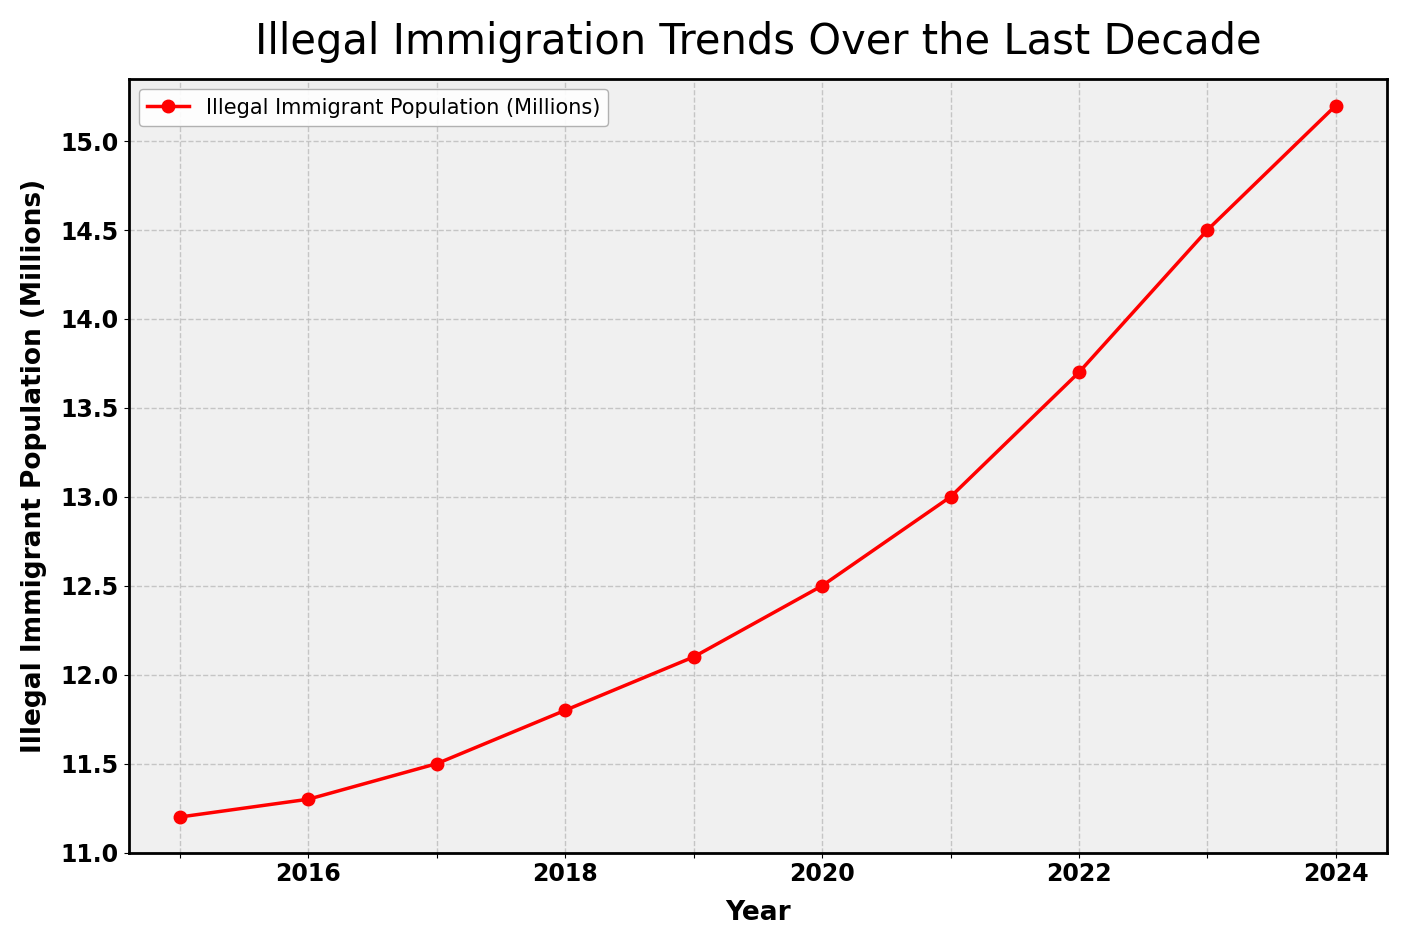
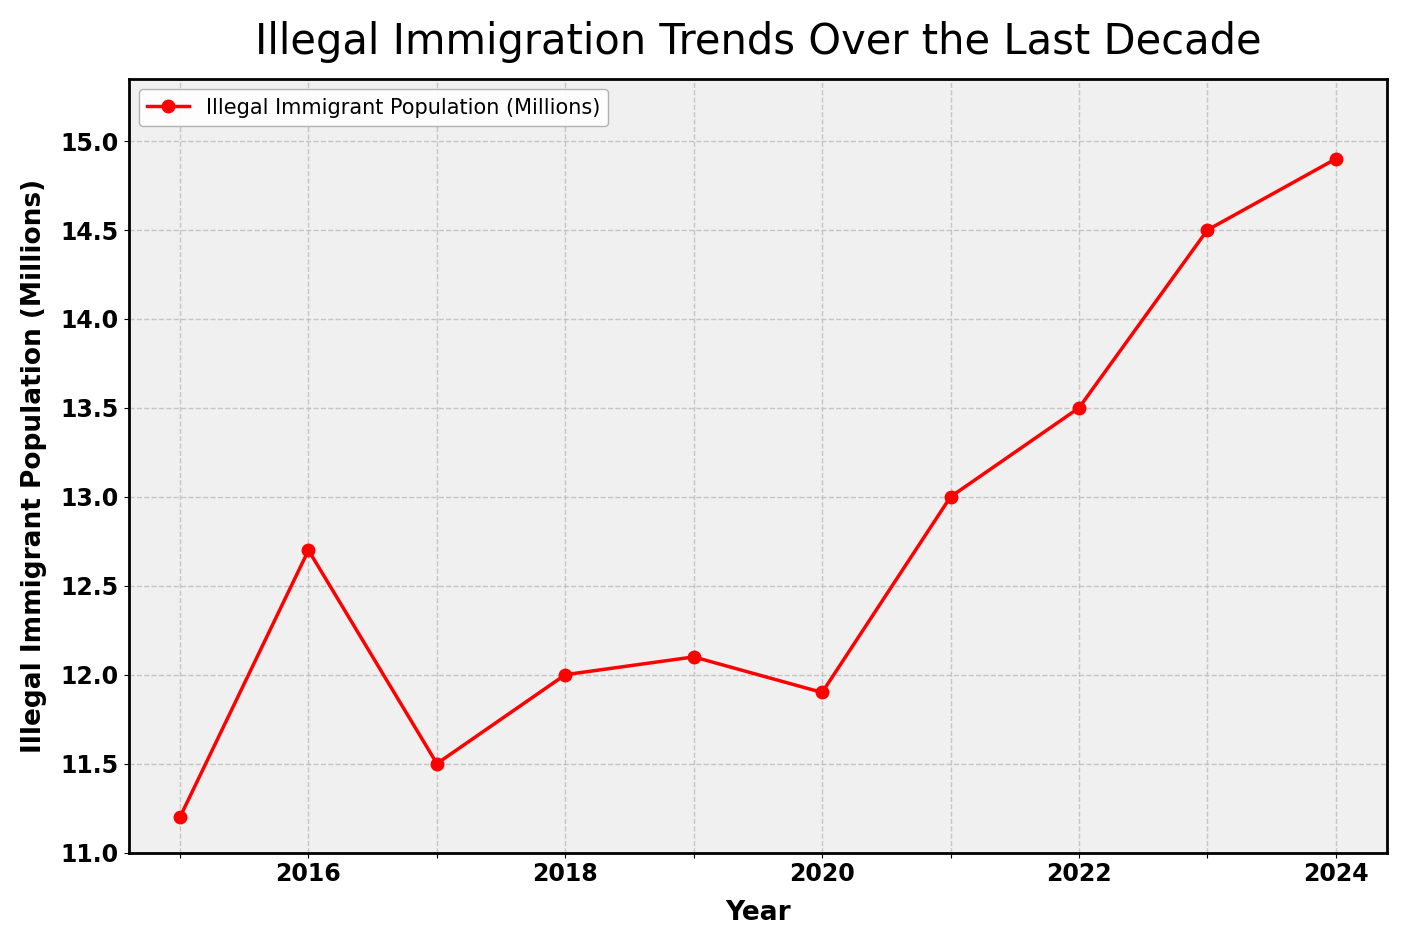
2016: 11.3 -> 12.7
2018: 11.8 -> 12.0
2020: 12.5 -> 11.9
2022: 13.7 -> 13.5
2024: 15.2 -> 14.9
